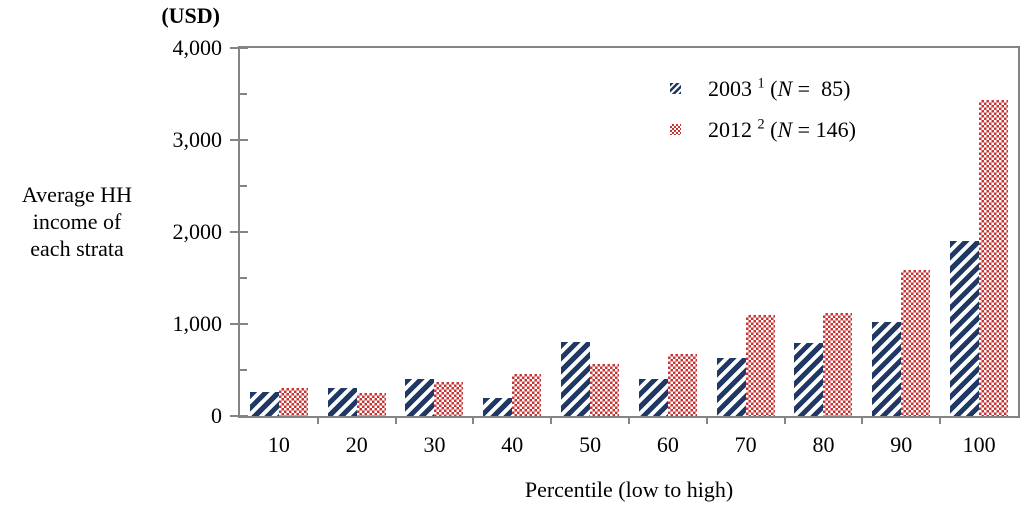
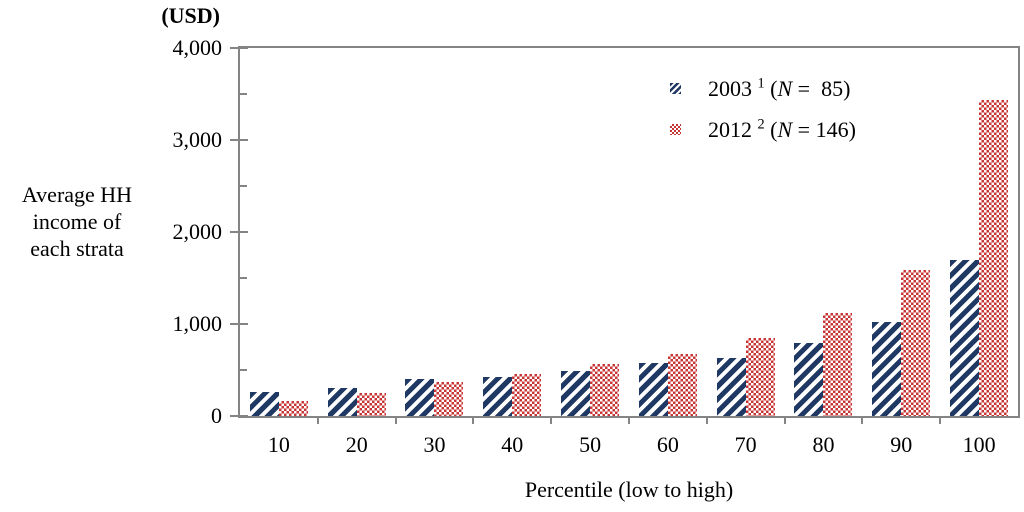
2012/10: 300 -> 200
2003/40: 200 -> 400
2003/50: 800 -> 500
2003/60: 400 -> 600
2012/70: 1100 -> 800
2003/100: 1900 -> 1700
